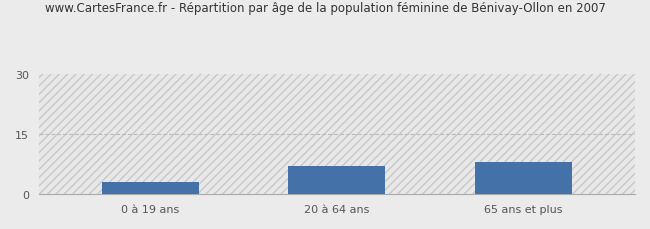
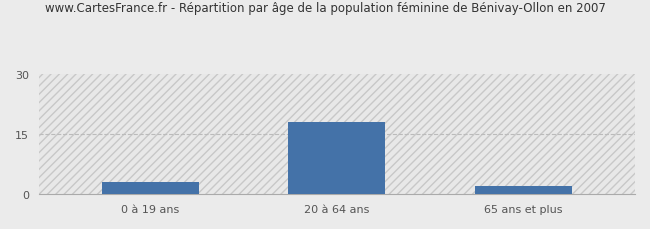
20 à 64 ans: 7 -> 18
65 ans et plus: 8 -> 2
